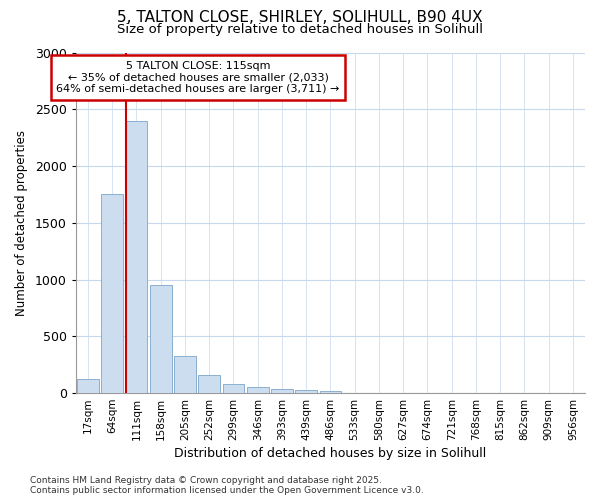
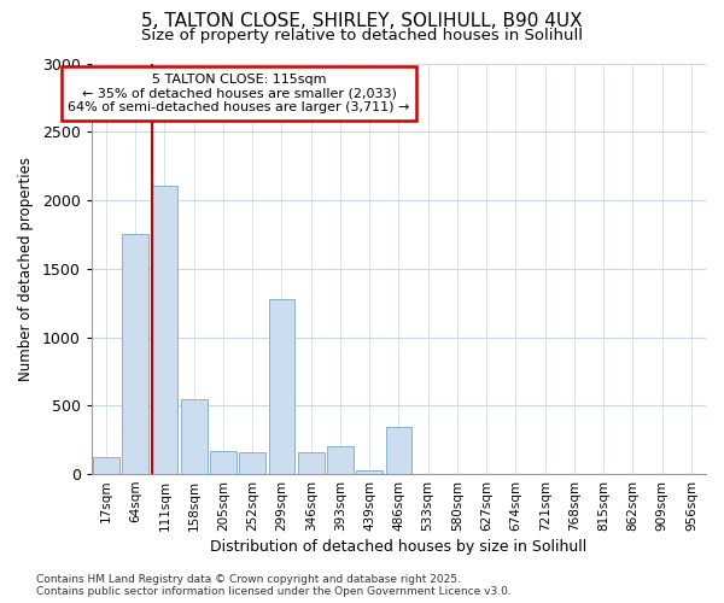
111sqm: 2400 -> 2110
158sqm: 950 -> 550
205sqm: 330 -> 170
299sqm: 80 -> 1280
346sqm: 60 -> 160
393sqm: 40 -> 200
486sqm: 20 -> 340
